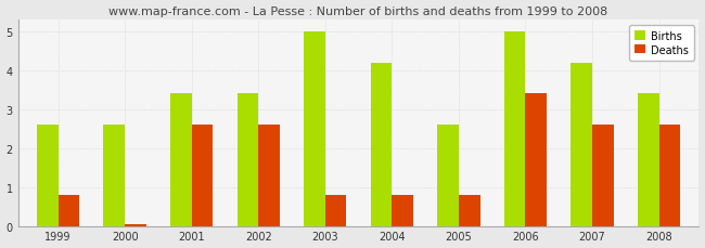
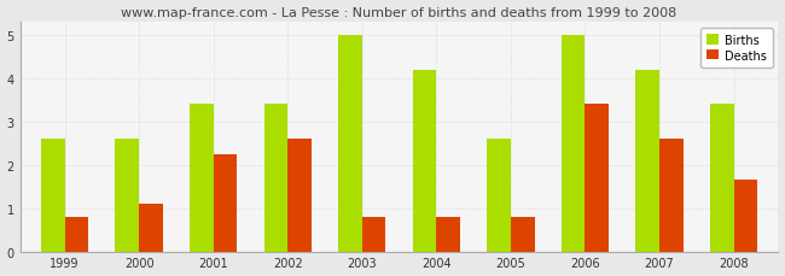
Deaths/2000: 0.05 -> 1.10
Deaths/2001: 2.60 -> 2.25
Deaths/2008: 2.60 -> 1.65
